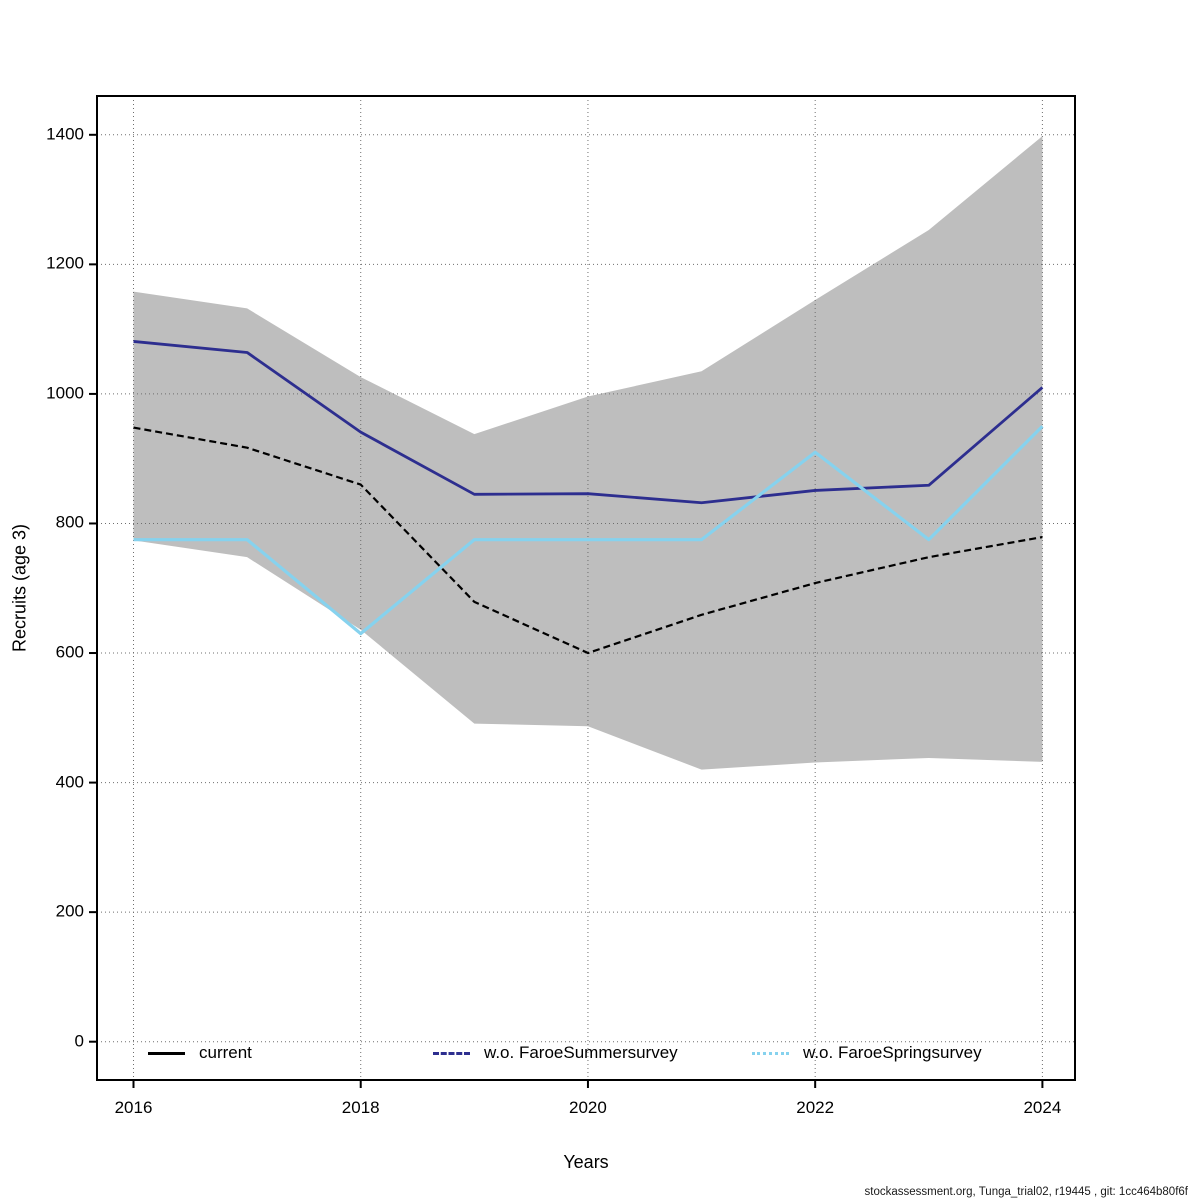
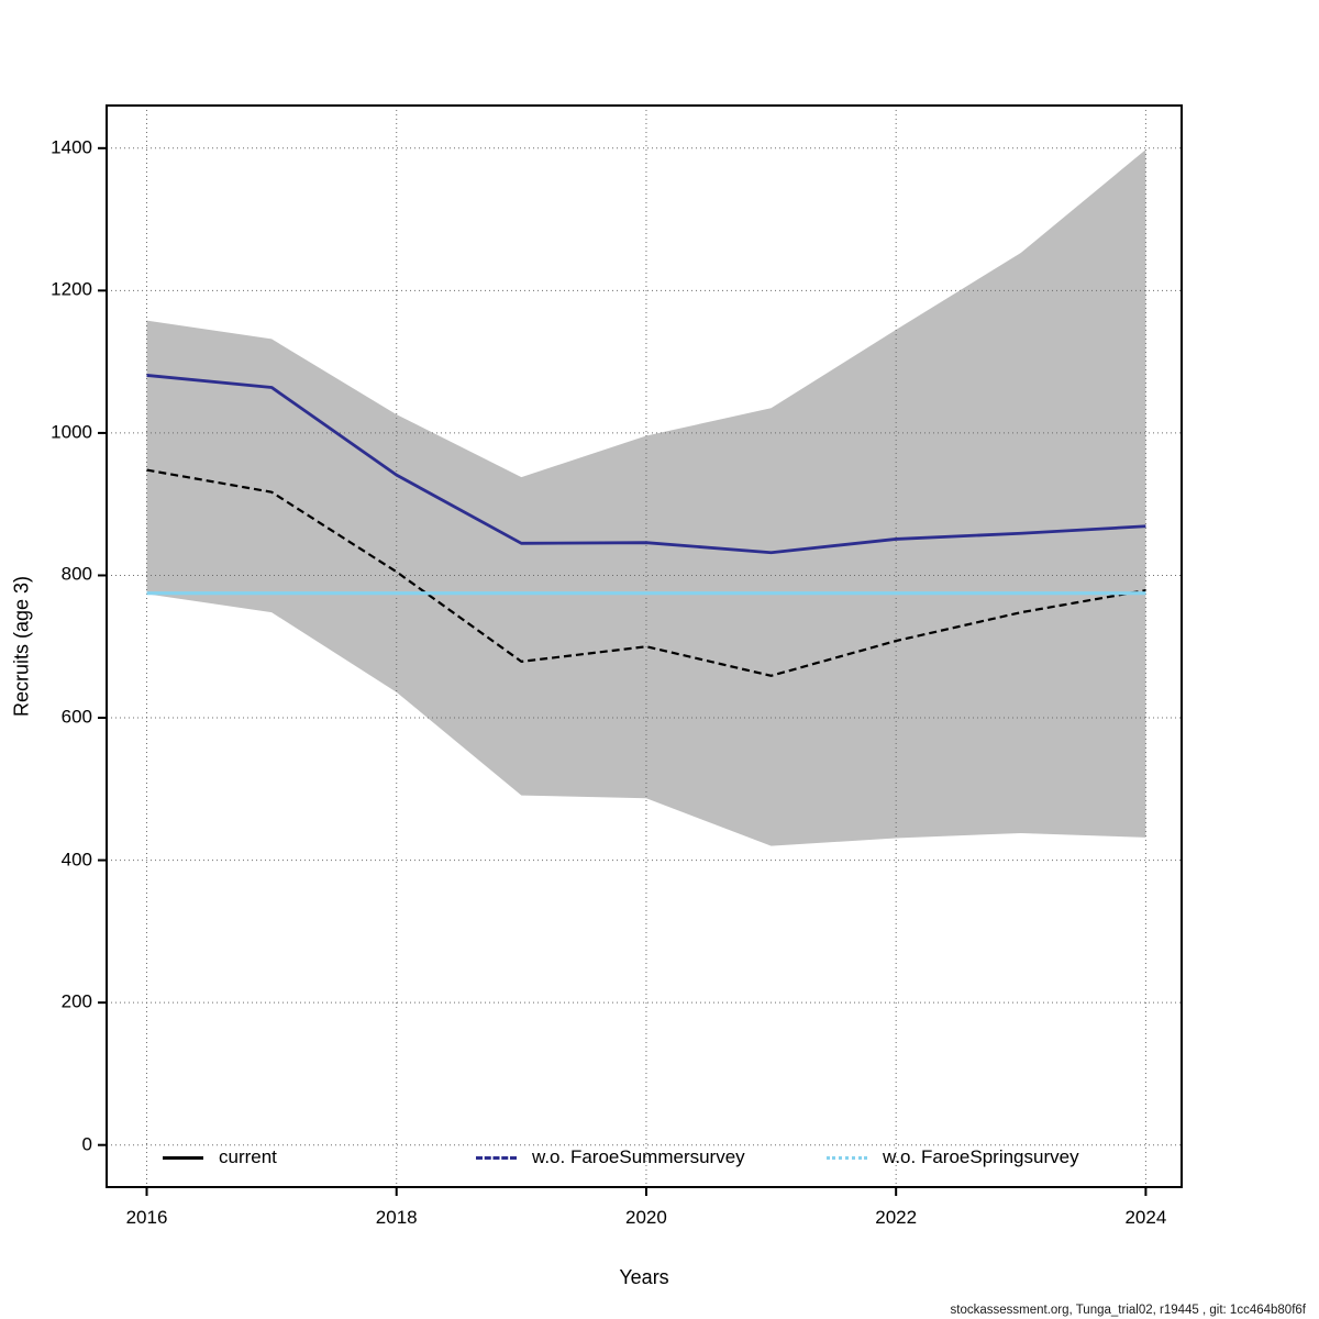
current/2018: 860 -> 800
w.o. FaroeSpringsurvey/2018: 630 -> 780
current/2020: 600 -> 700
w.o. FaroeSpringsurvey/2022: 910 -> 780
w.o. FaroeSummersurvey/2024: 1010 -> 870
w.o. FaroeSpringsurvey/2024: 950 -> 780
